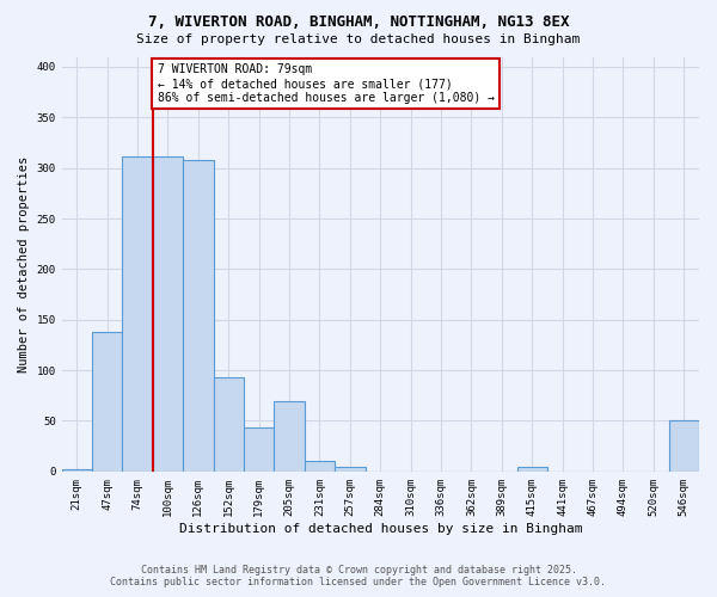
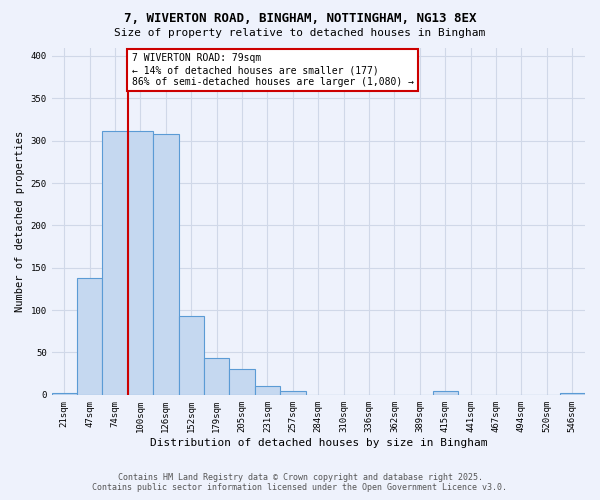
205sqm: 70 -> 30
546sqm: 50 -> 2
